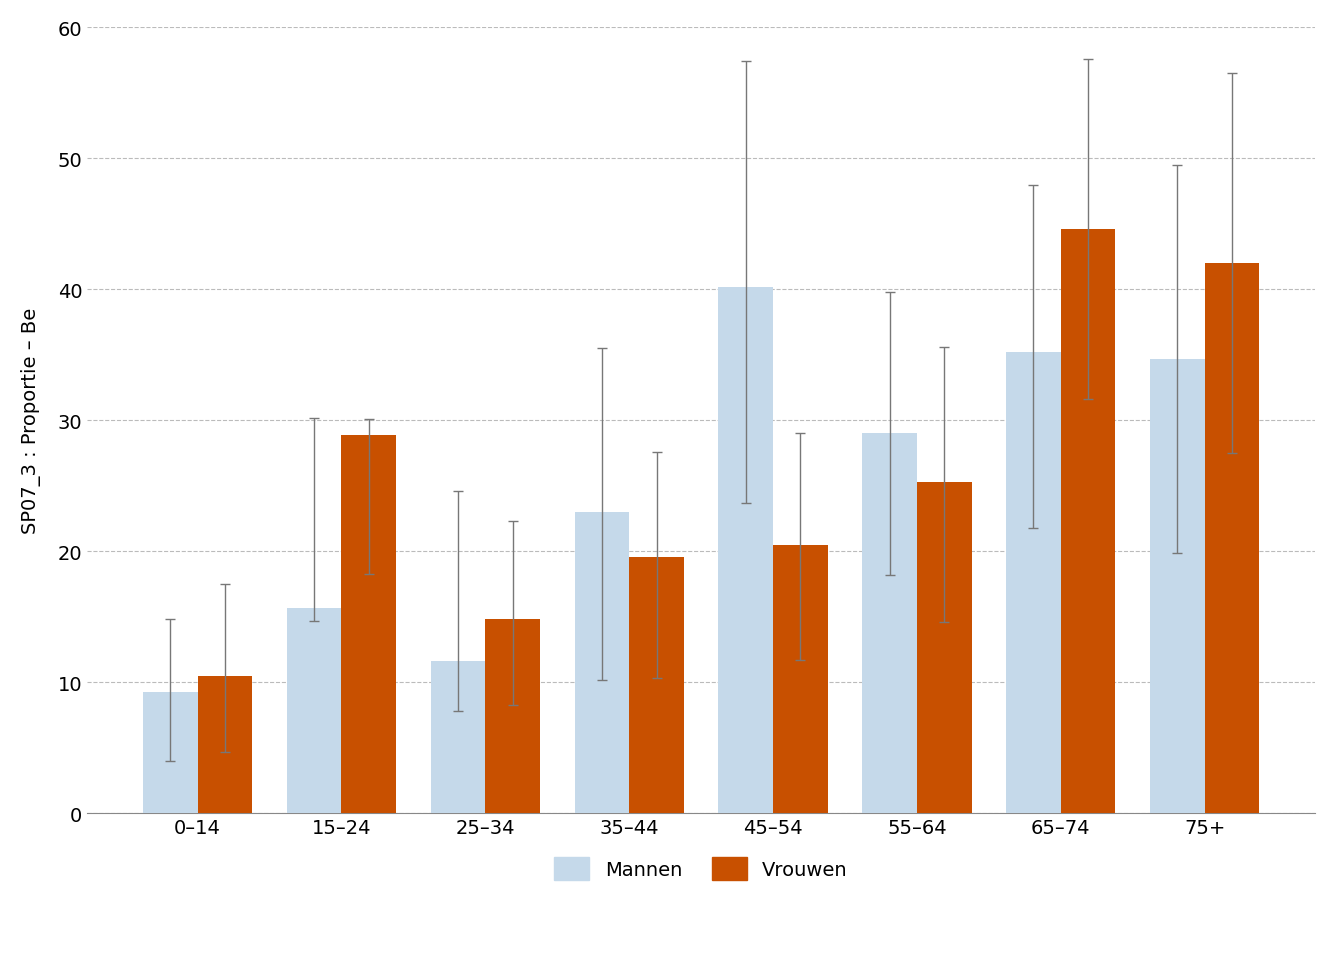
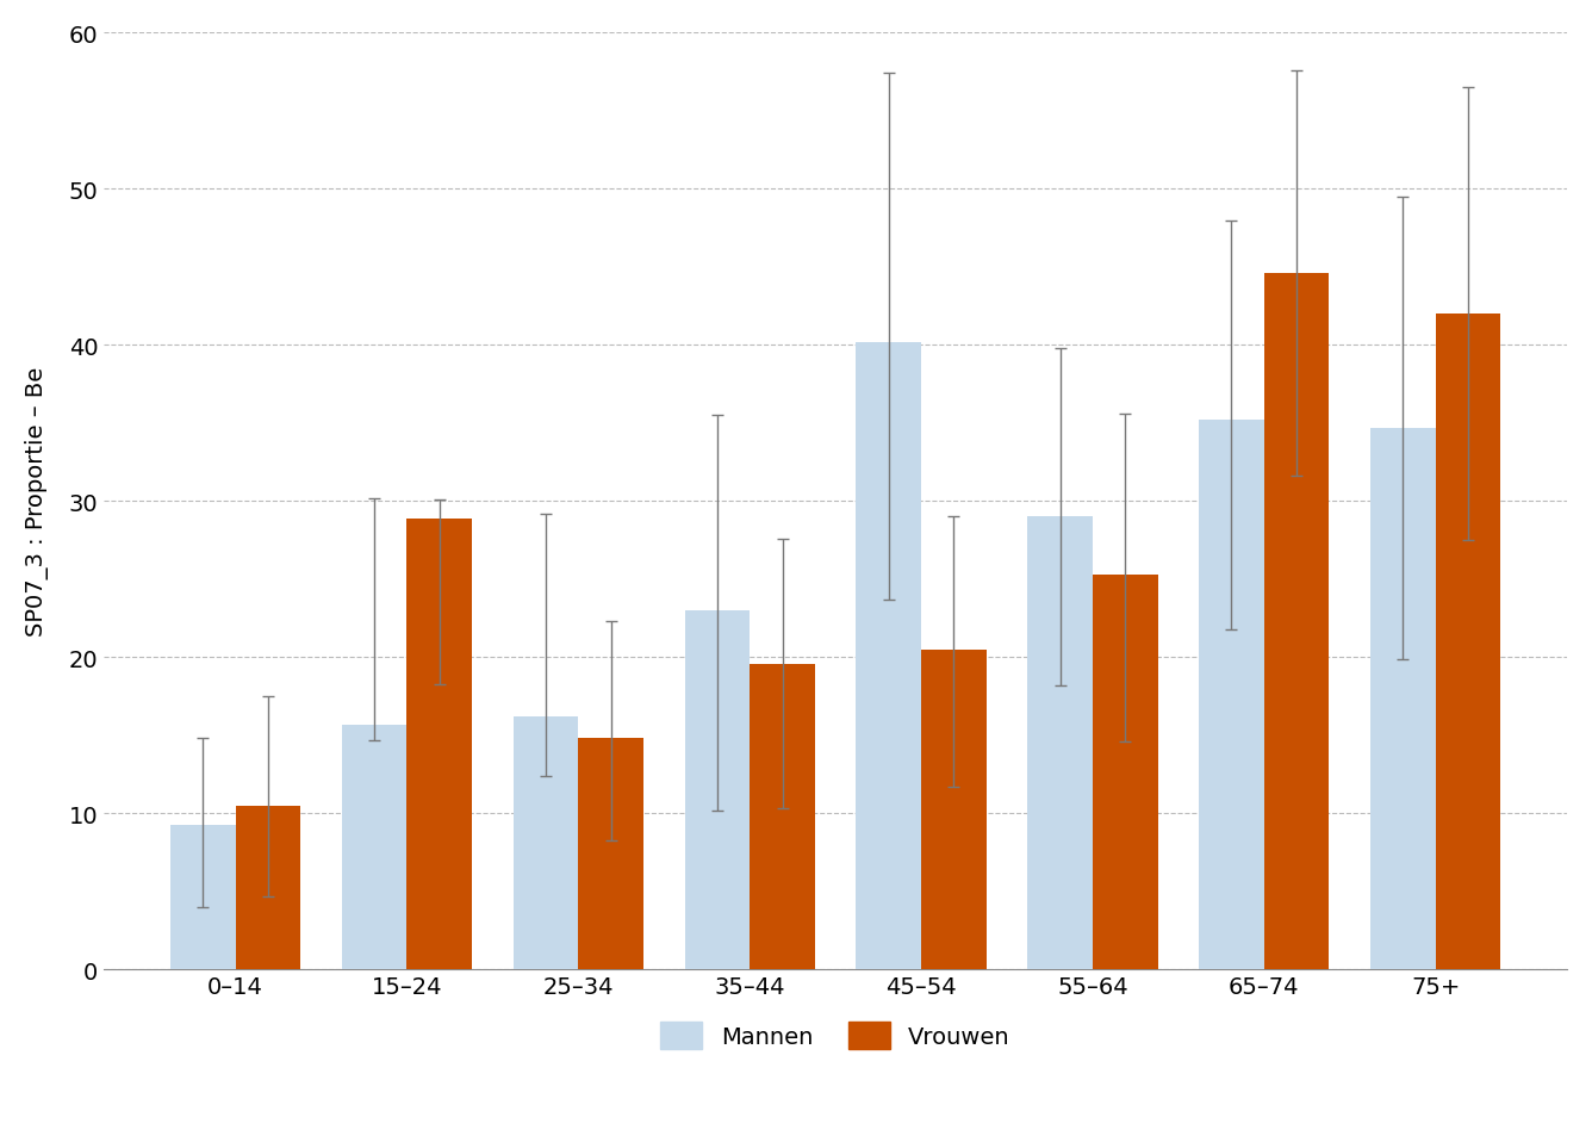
Mannen/25–34: 11.6 -> 16.2
